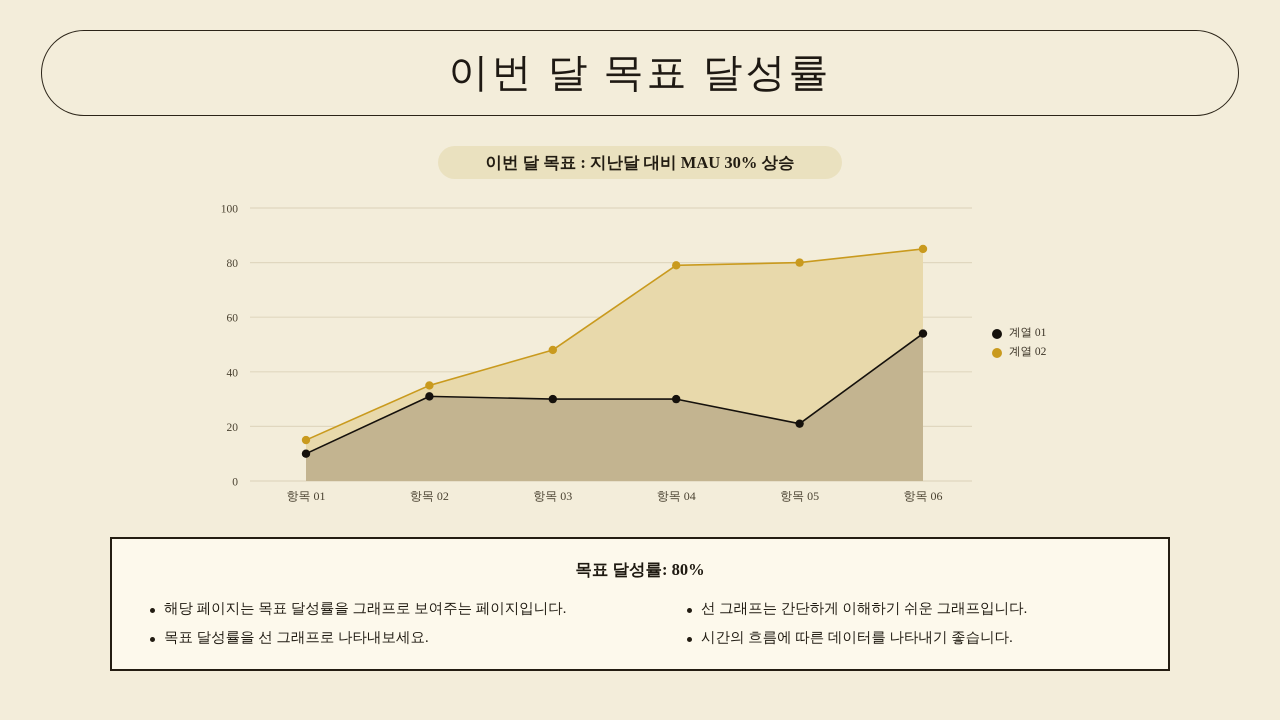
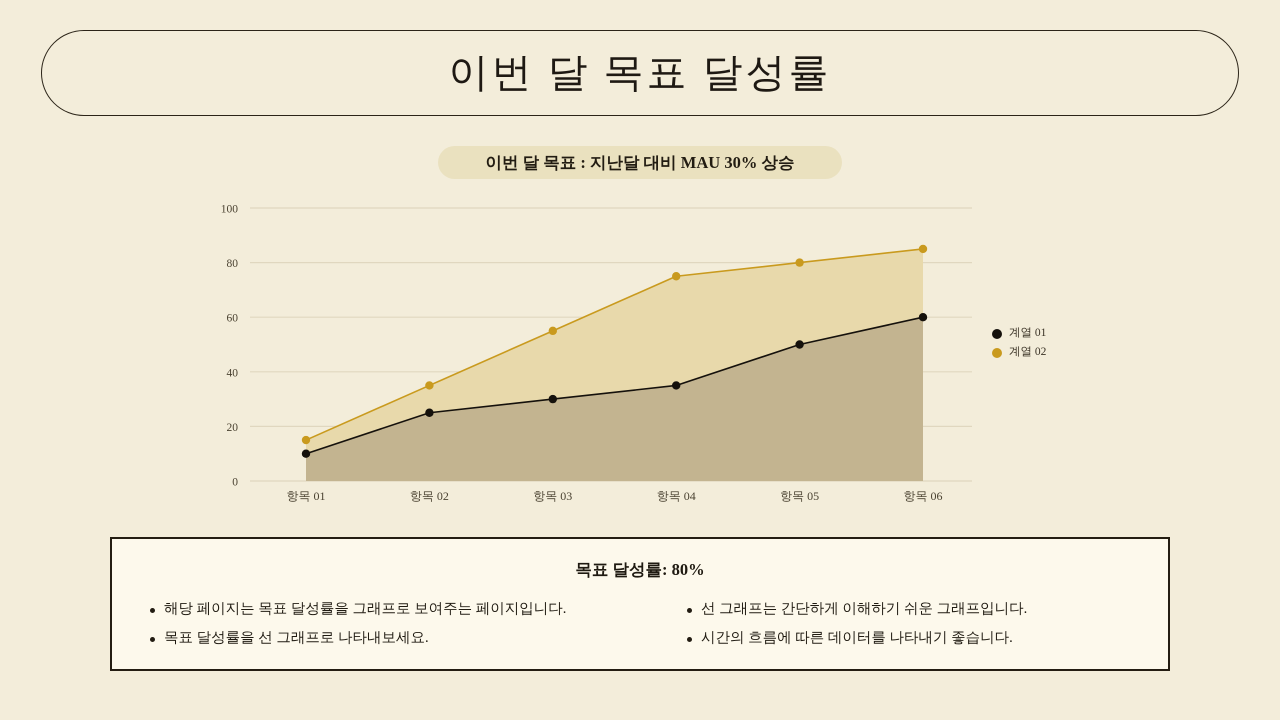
계열 01/항목 02: 31 -> 25
계열 02/항목 03: 48 -> 55
계열 01/항목 04: 30 -> 35
계열 02/항목 04: 79 -> 75
계열 01/항목 05: 21 -> 50
계열 01/항목 06: 54 -> 60
